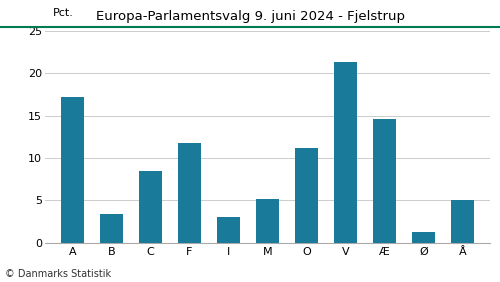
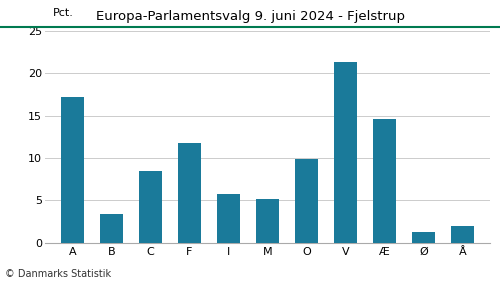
I: 3.0 -> 5.7
O: 11.2 -> 9.9
Å: 5.0 -> 2.0
